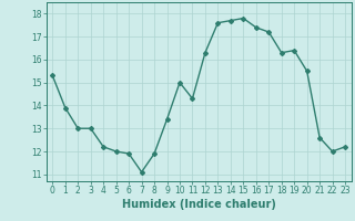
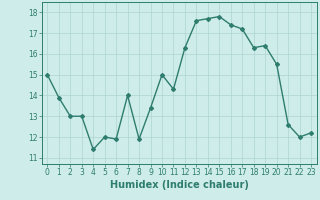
0: 15.3 -> 15.0
4: 12.2 -> 11.4
7: 11.1 -> 14.0
